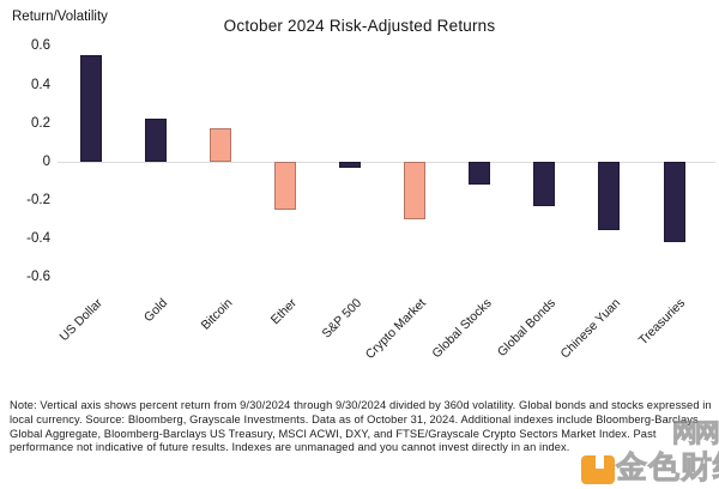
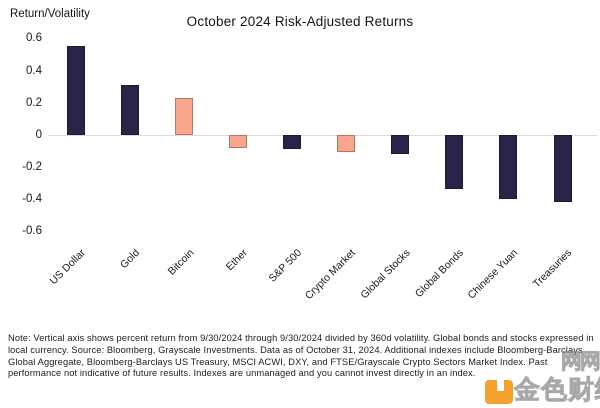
Gold: 0.22 -> 0.31
Bitcoin: 0.17 -> 0.23
Ether: -0.25 -> -0.08
S&P 500: -0.03 -> -0.09
Crypto Market: -0.30 -> -0.11
Global Bonds: -0.23 -> -0.34
Chinese Yuan: -0.36 -> -0.40
